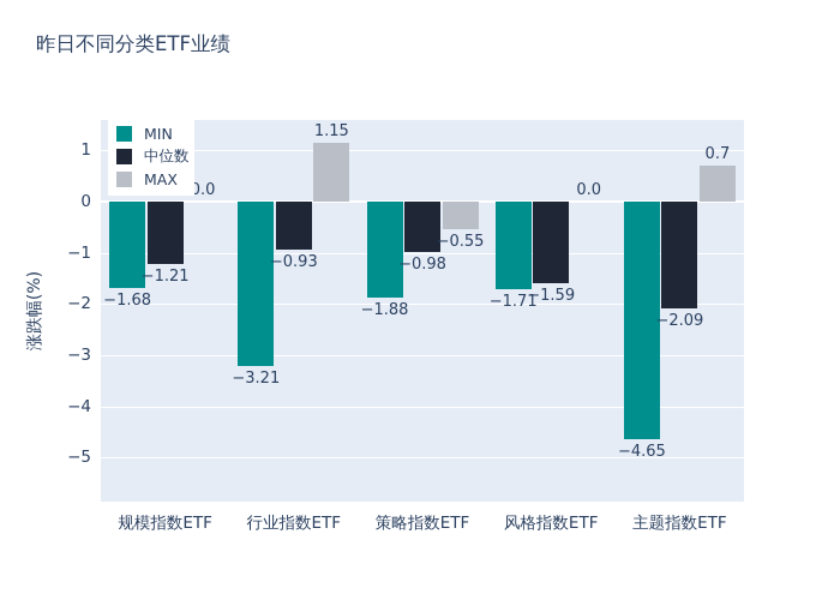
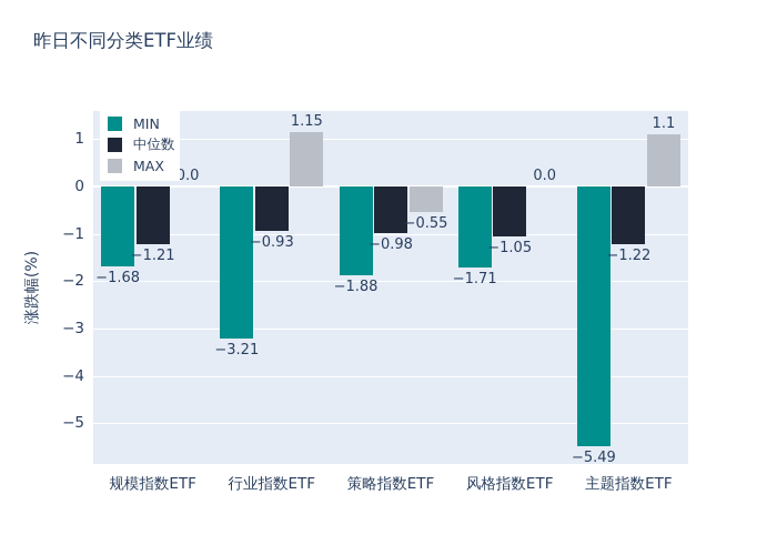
中位数/风格指数ETF: −1.59 -> −1.05
MIN/主题指数ETF: −4.65 -> −5.49
中位数/主题指数ETF: −2.09 -> −1.22
MAX/主题指数ETF: 0.7 -> 1.1
